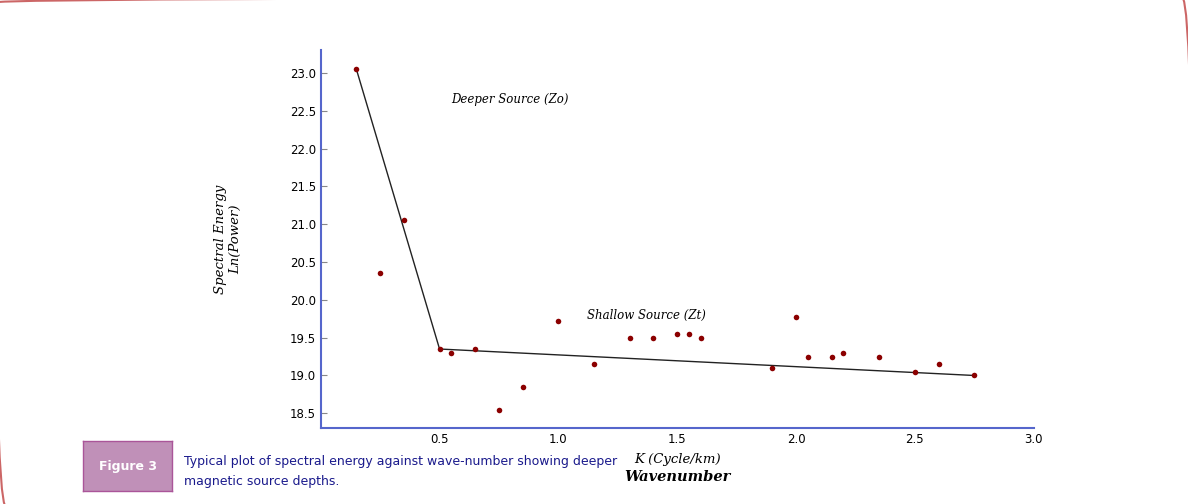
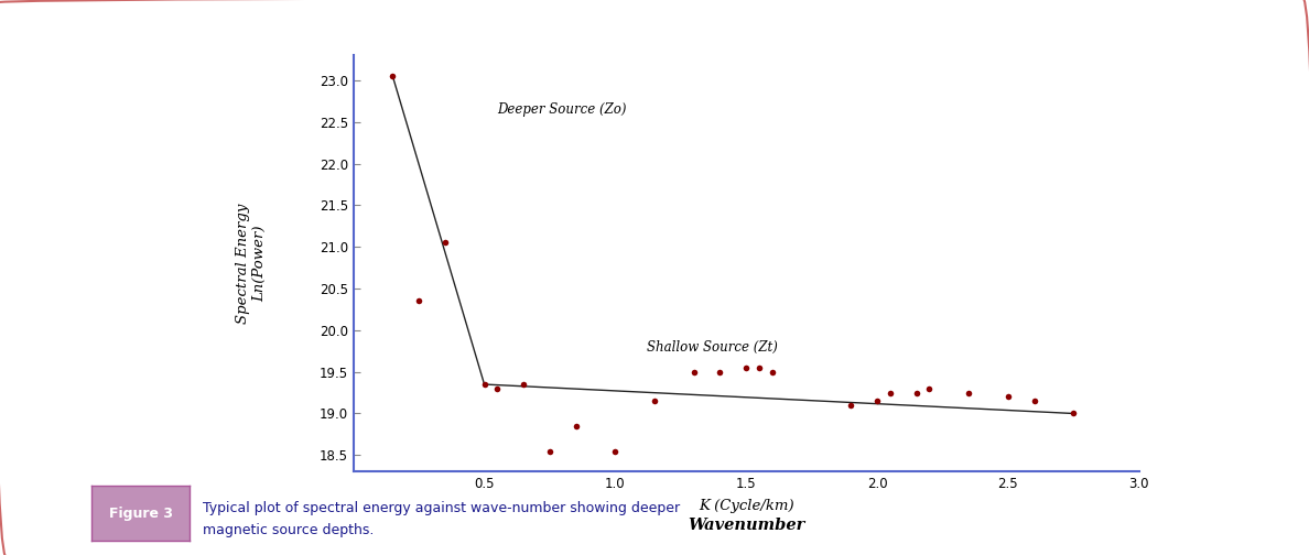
1.0: 19.72 -> 18.55
2.0: 19.78 -> 19.15
2.5: 19.04 -> 19.20
